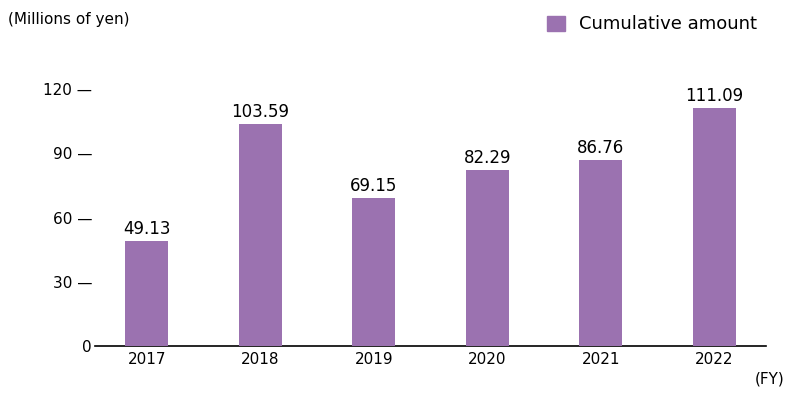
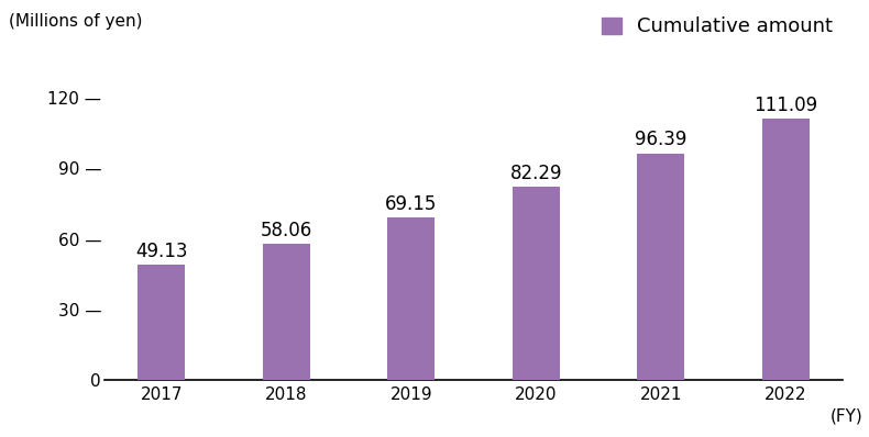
2018: 103.59 -> 58.06
2021: 86.76 -> 96.39
